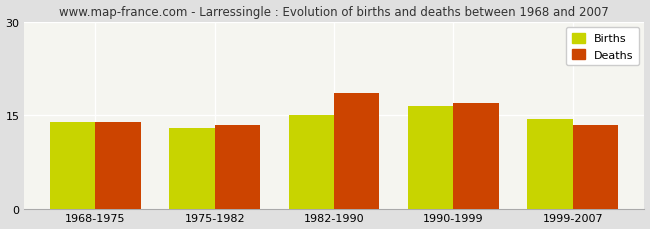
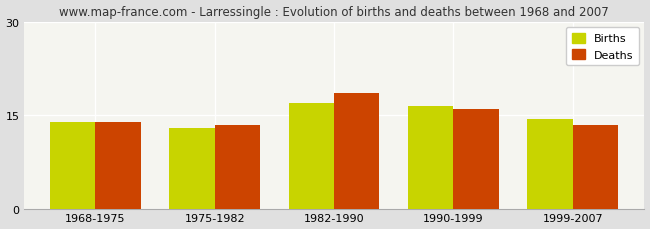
Births/1982-1990: 15.0 -> 17.0
Deaths/1990-1999: 17.0 -> 16.0
